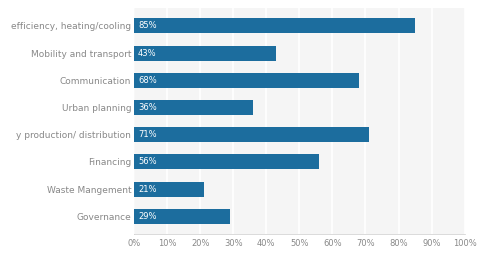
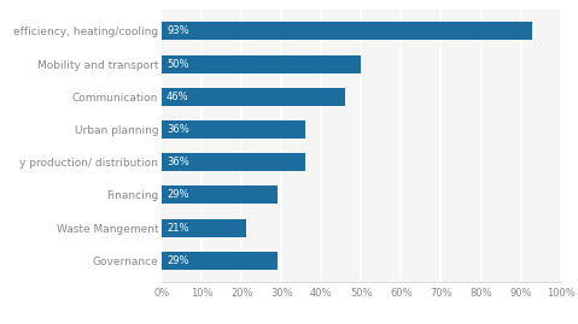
efficiency, heating/cooling: 85% -> 93%
Mobility and transport: 43% -> 50%
Communication: 68% -> 46%
y production/ distribution: 71% -> 36%
Financing: 56% -> 29%
